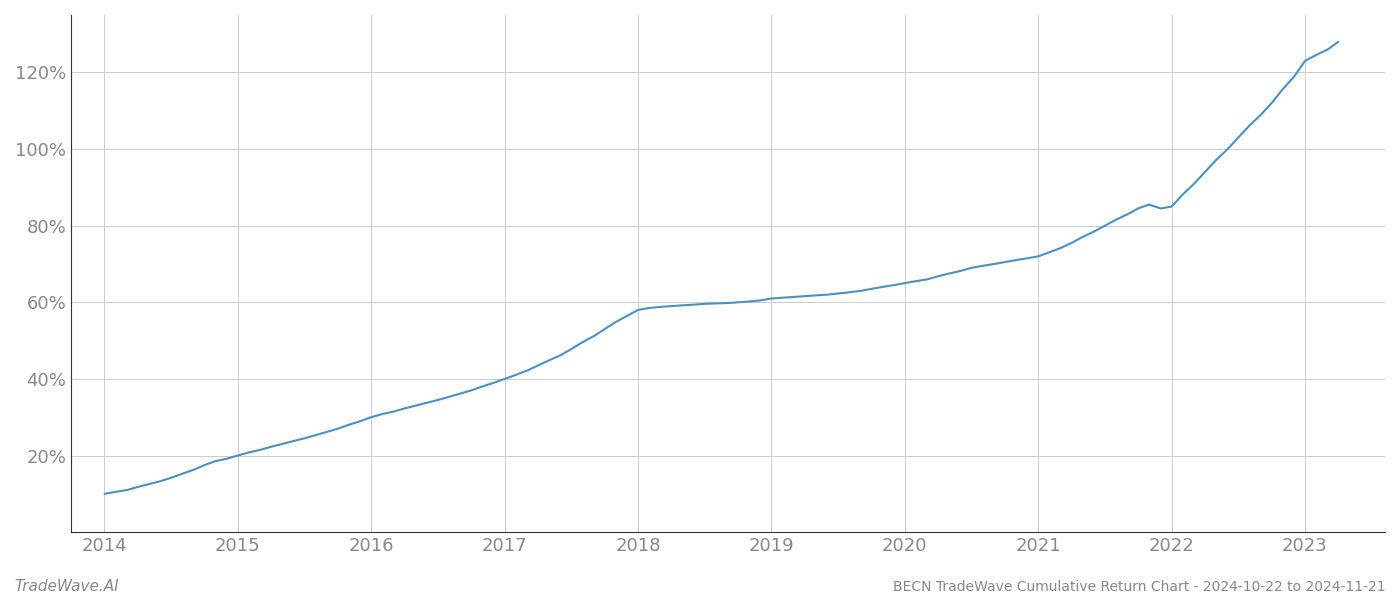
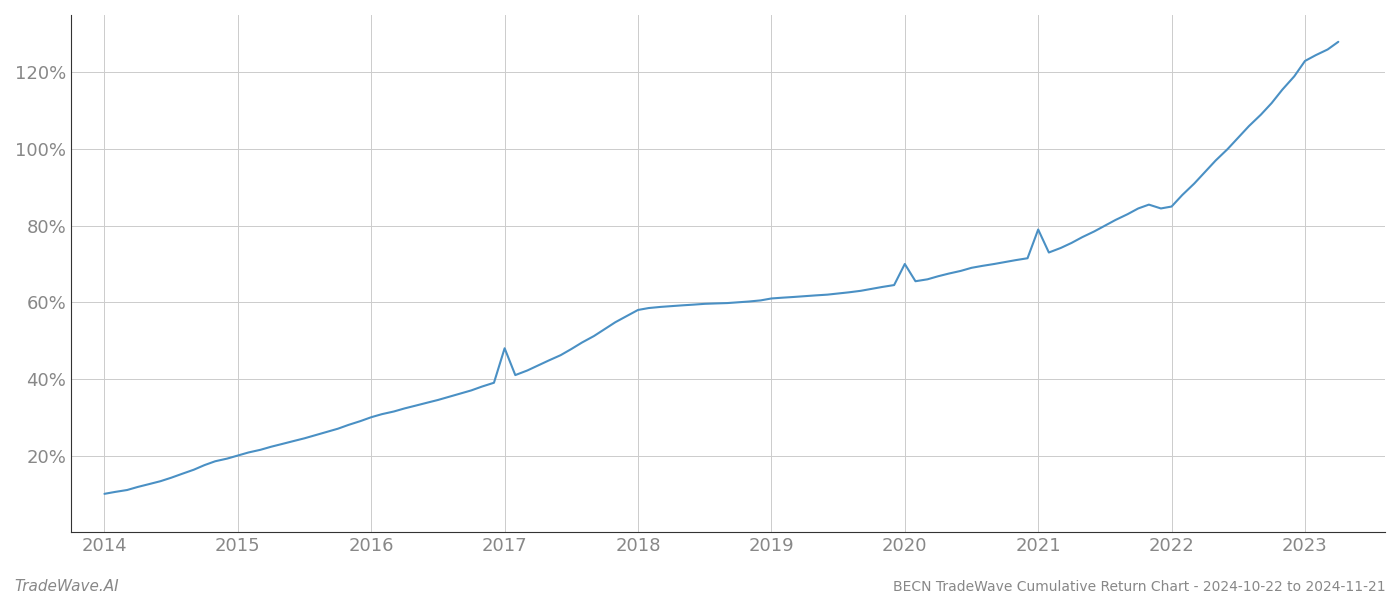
2017: 40.0% -> 48.0%
2020: 65.0% -> 70.0%
2021: 72.0% -> 79.0%
